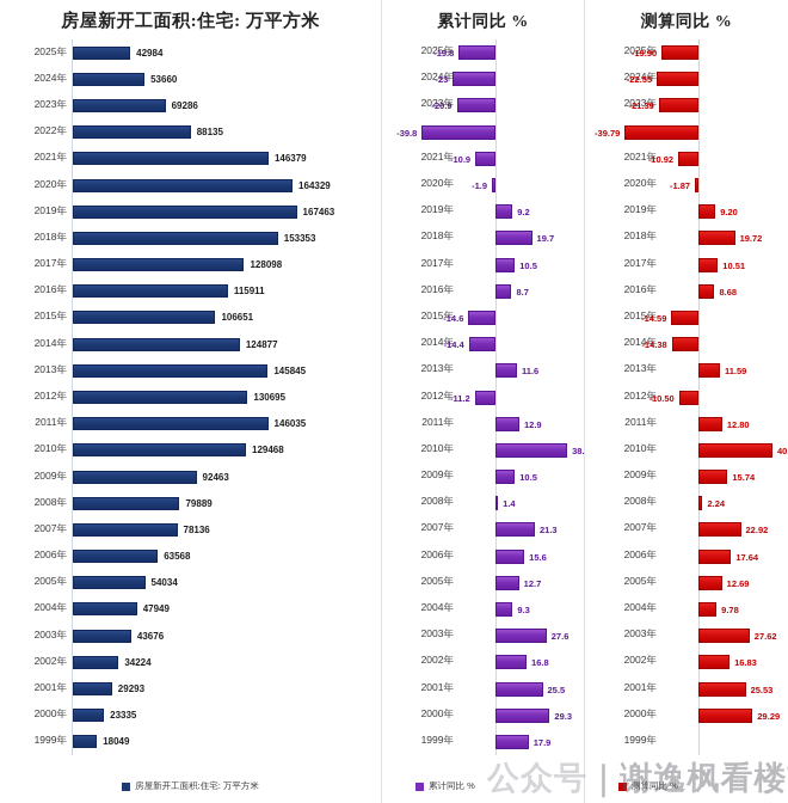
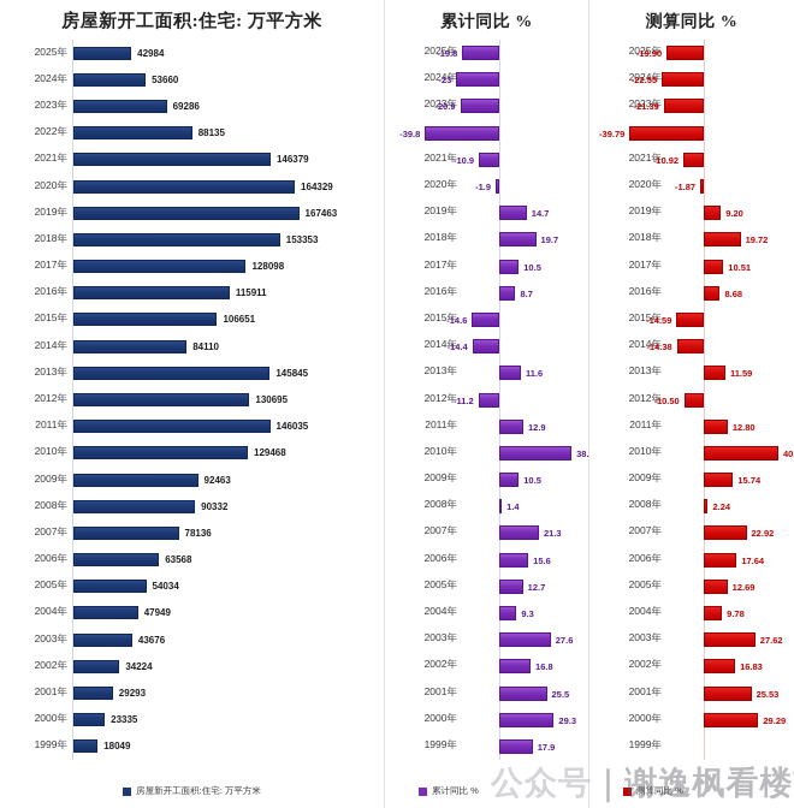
房屋新开工面积:住宅: 万平方米/2014年: 124877 -> 84110
房屋新开工面积:住宅: 万平方米/2008年: 79889 -> 90332
累计同比 %/2019年: 9.2 -> 14.7
